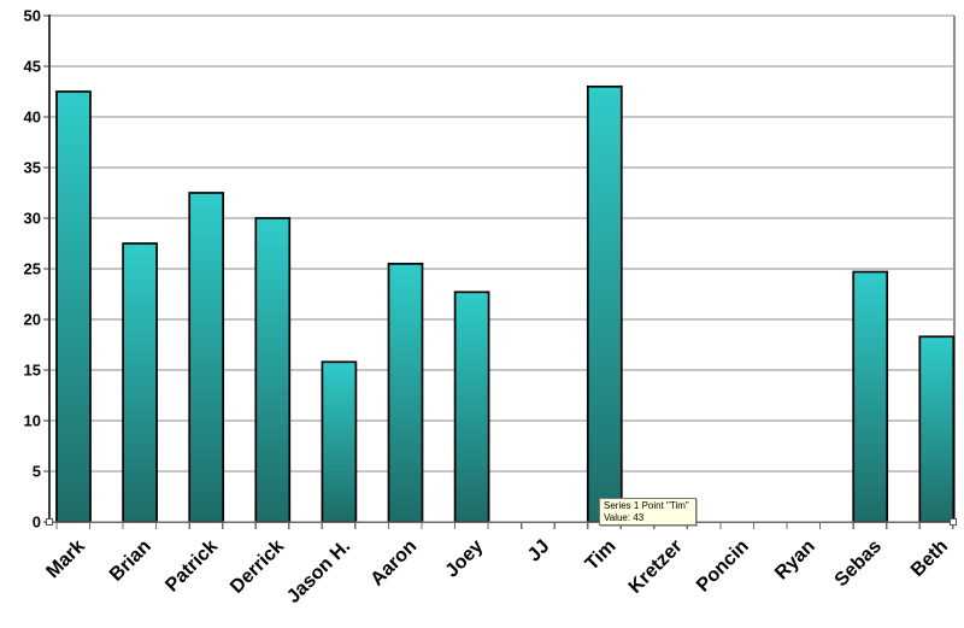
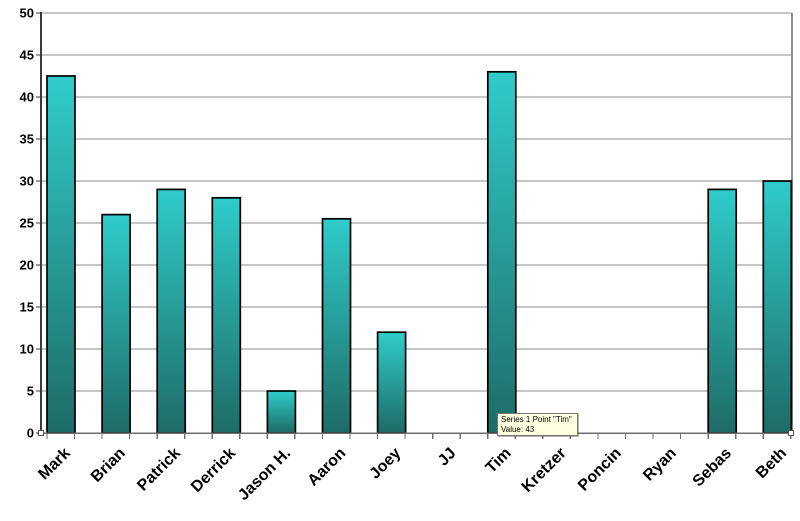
Brian: 28 -> 26
Patrick: 32 -> 29
Derrick: 30 -> 28
Jason H.: 16 -> 5
Joey: 23 -> 12
Sebas: 25 -> 29
Beth: 18 -> 30
